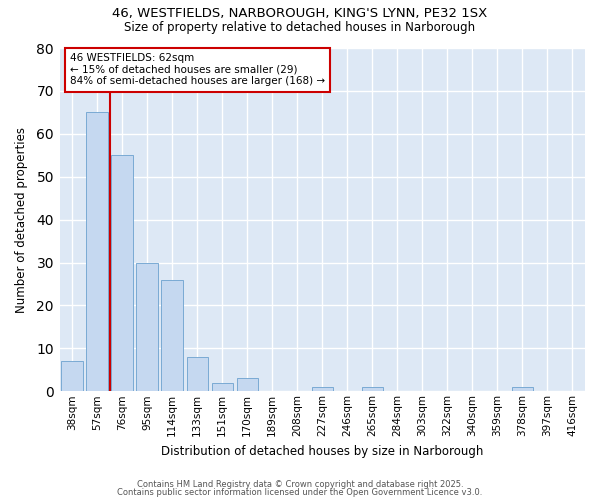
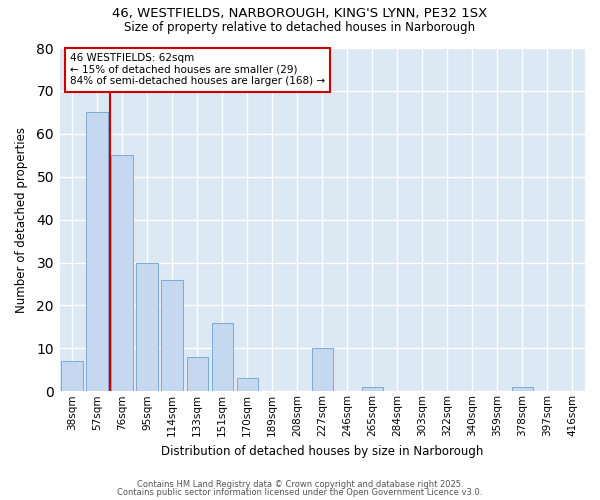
151sqm: 2 -> 16
227sqm: 1 -> 10
